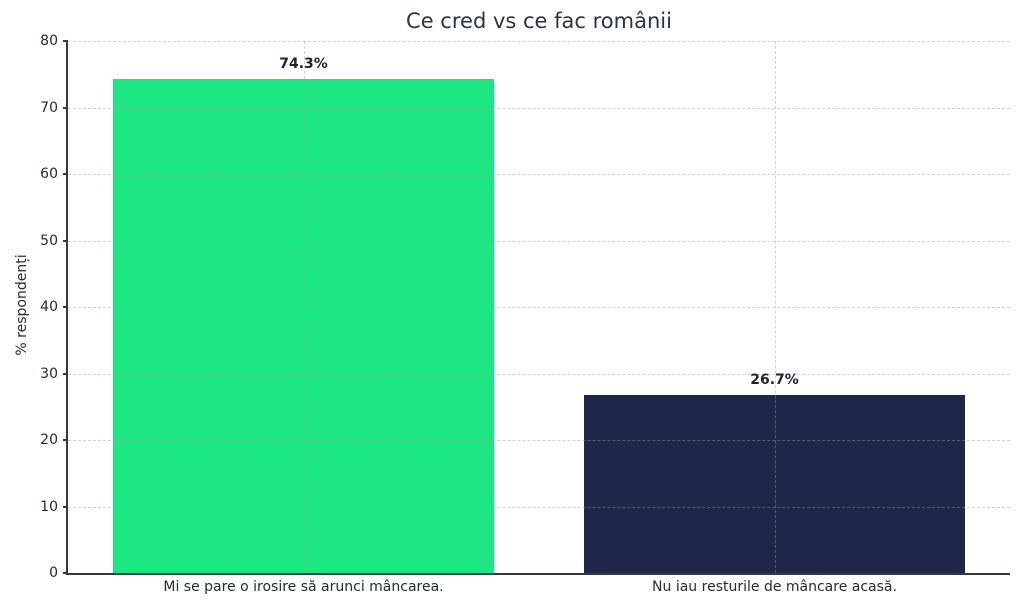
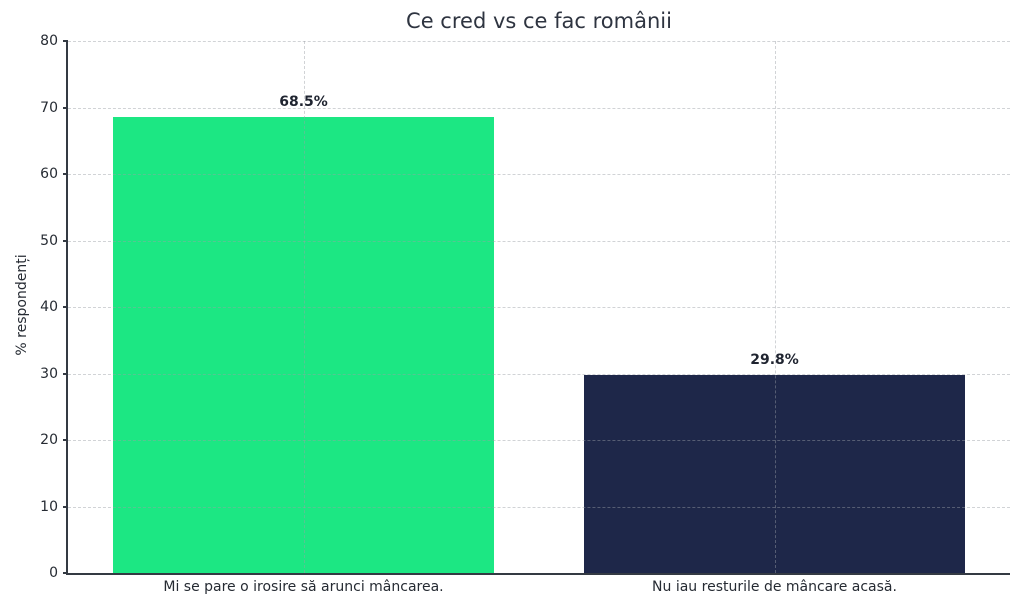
Mi se pare o irosire să arunci mâncarea.: 74.3% -> 68.5%
Nu iau resturile de mâncare acasă.: 26.7% -> 29.8%
